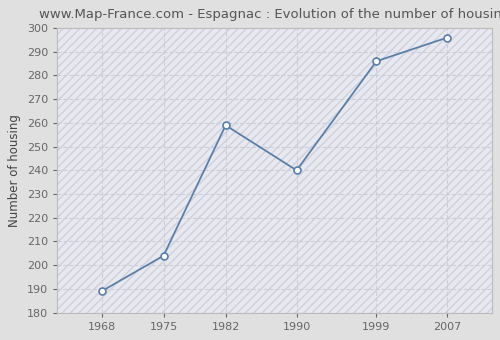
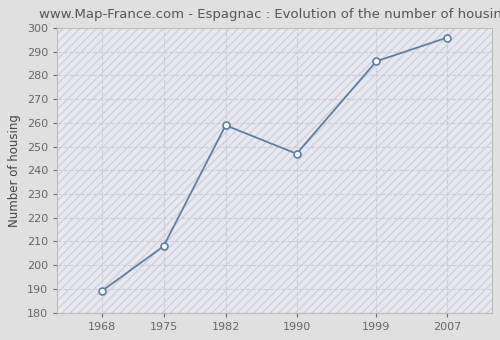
1975: 204 -> 208
1990: 240 -> 247
